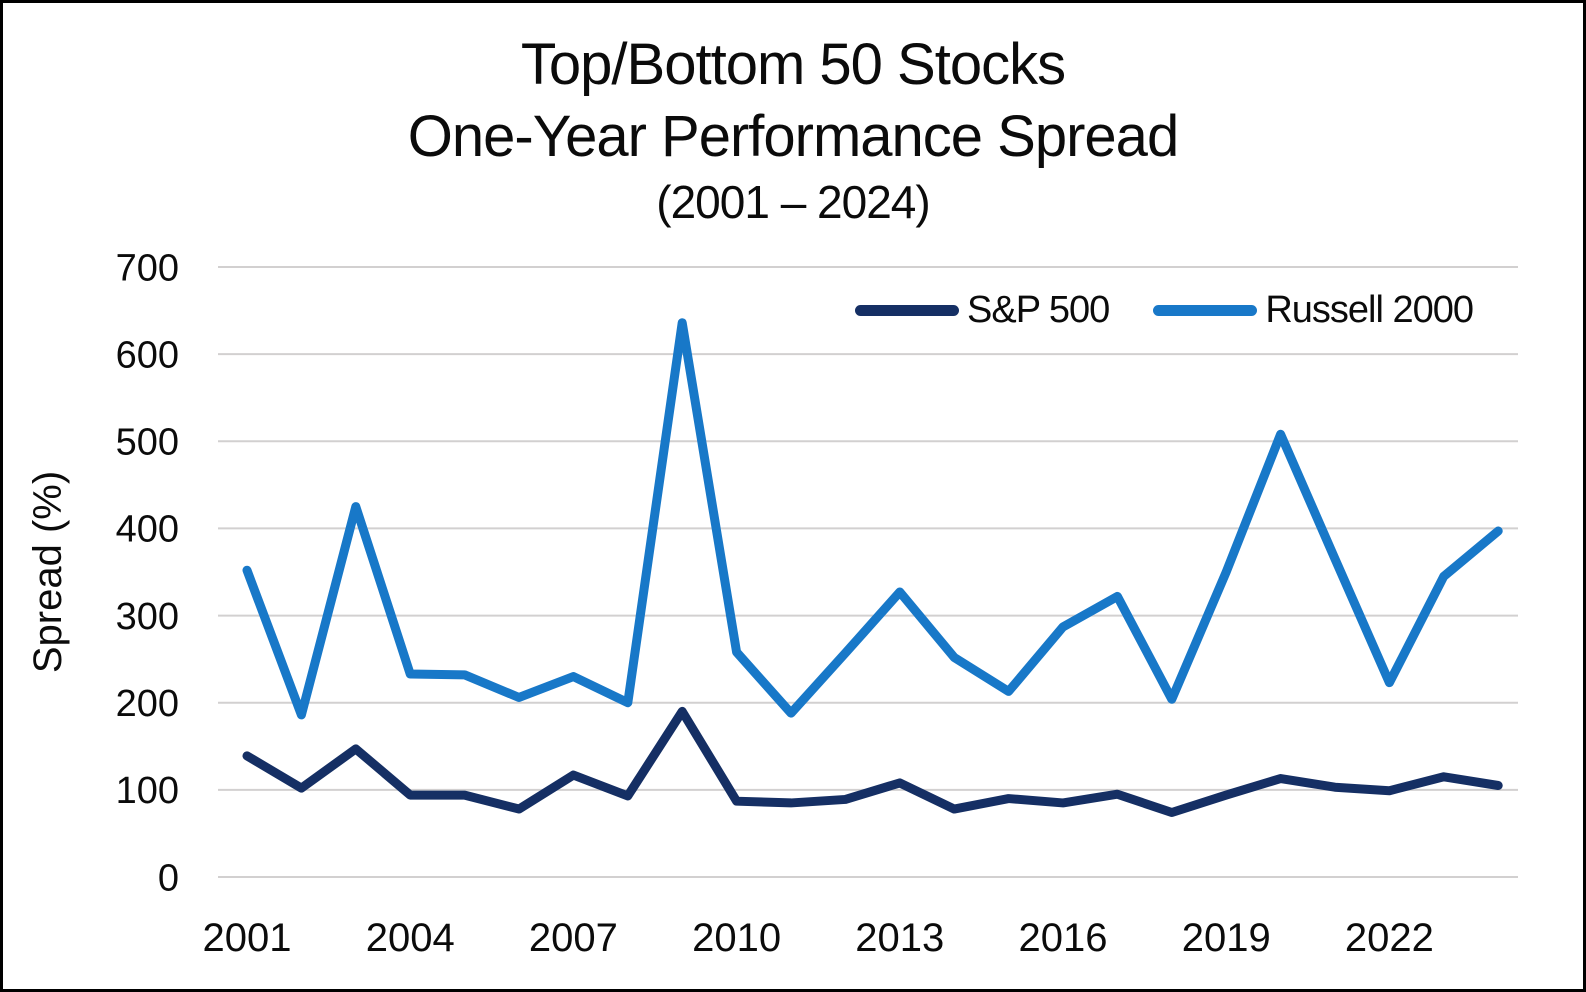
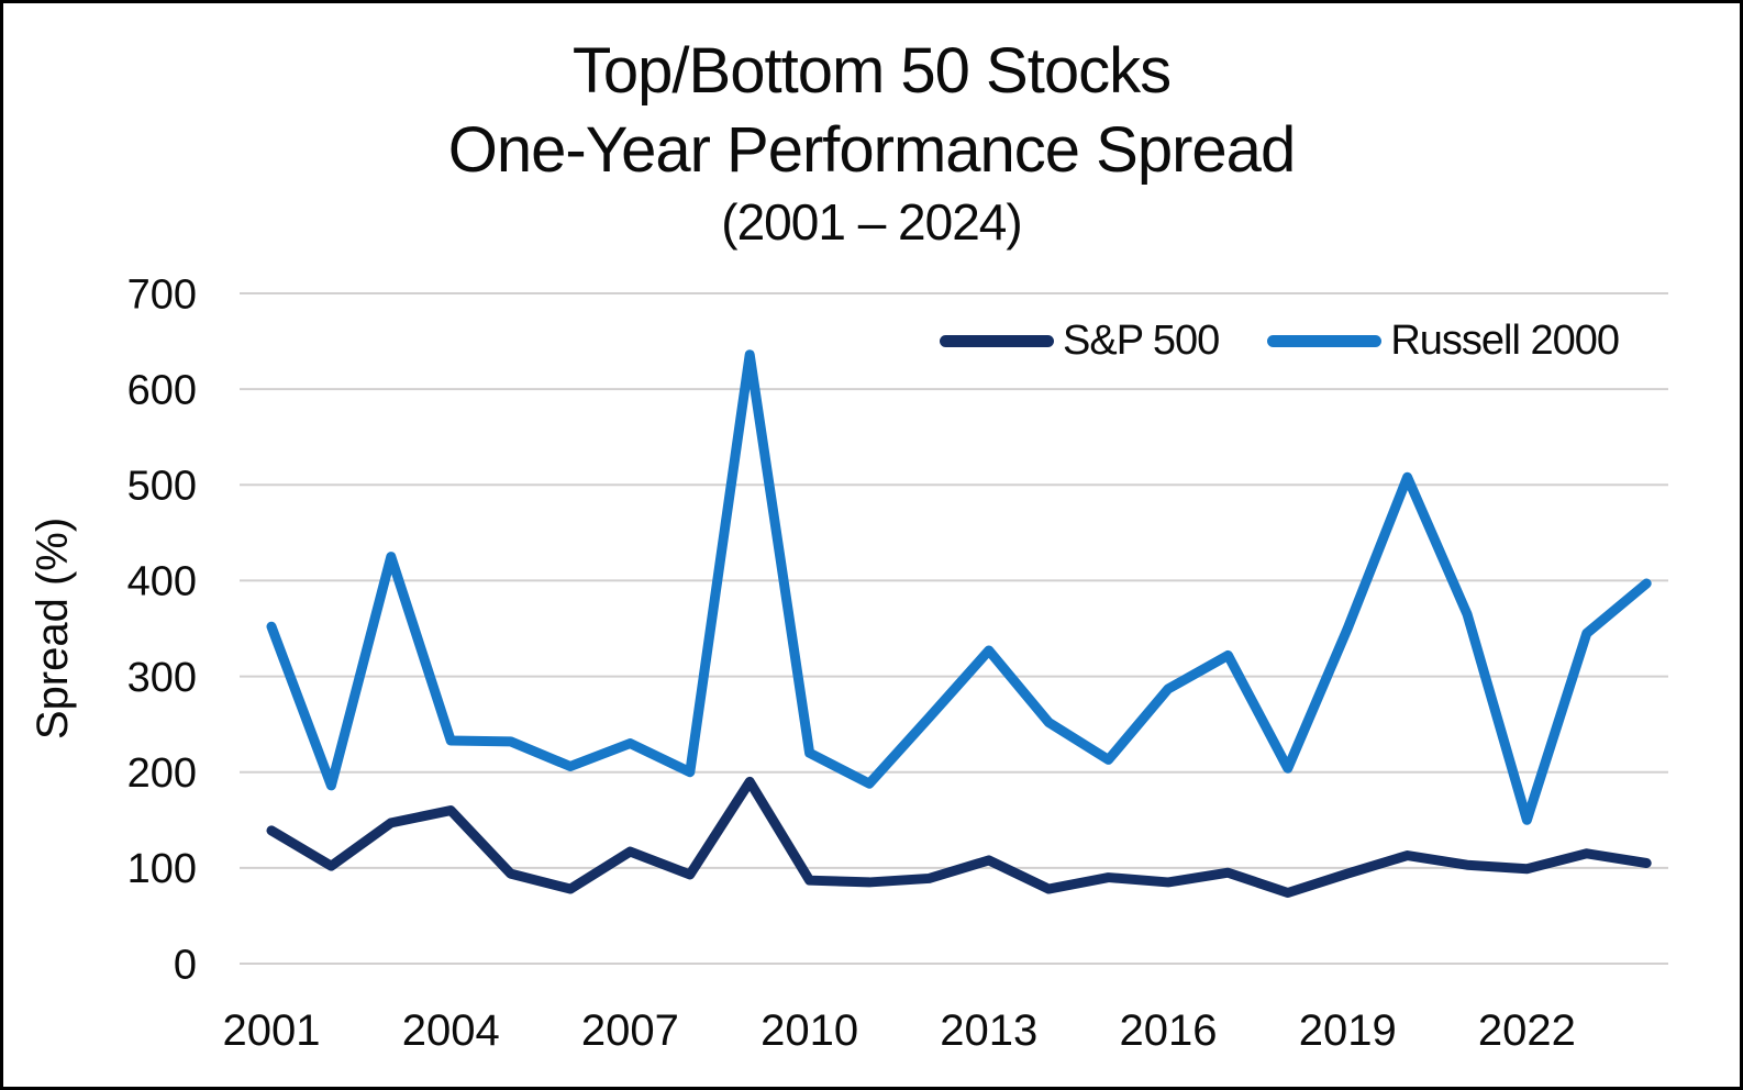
S&P 500/2004: 90 -> 160
Russell 2000/2010: 260 -> 220
Russell 2000/2022: 220 -> 150
